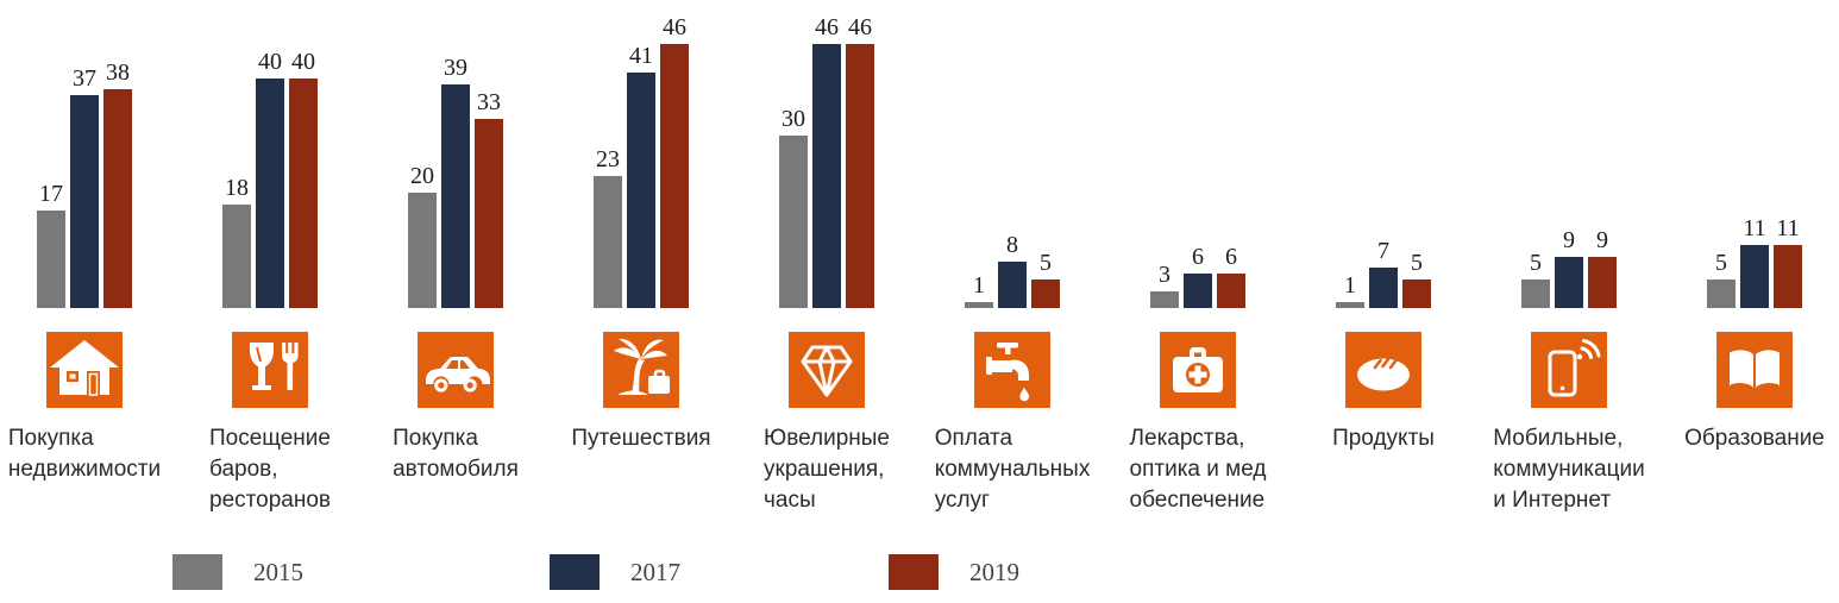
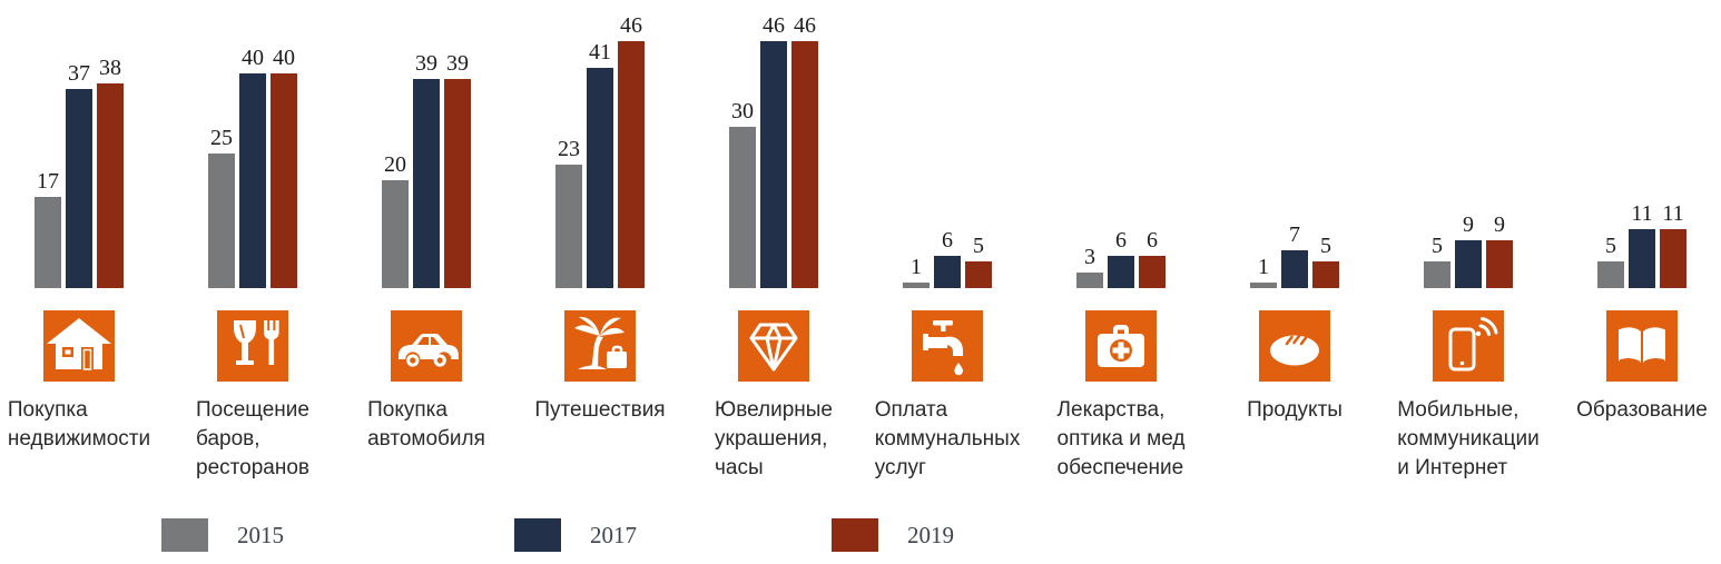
2015/Посещение баров, ресторанов: 18 -> 25
2019/Покупка автомобиля: 33 -> 39
2017/Оплата коммунальных услуг: 8 -> 6
